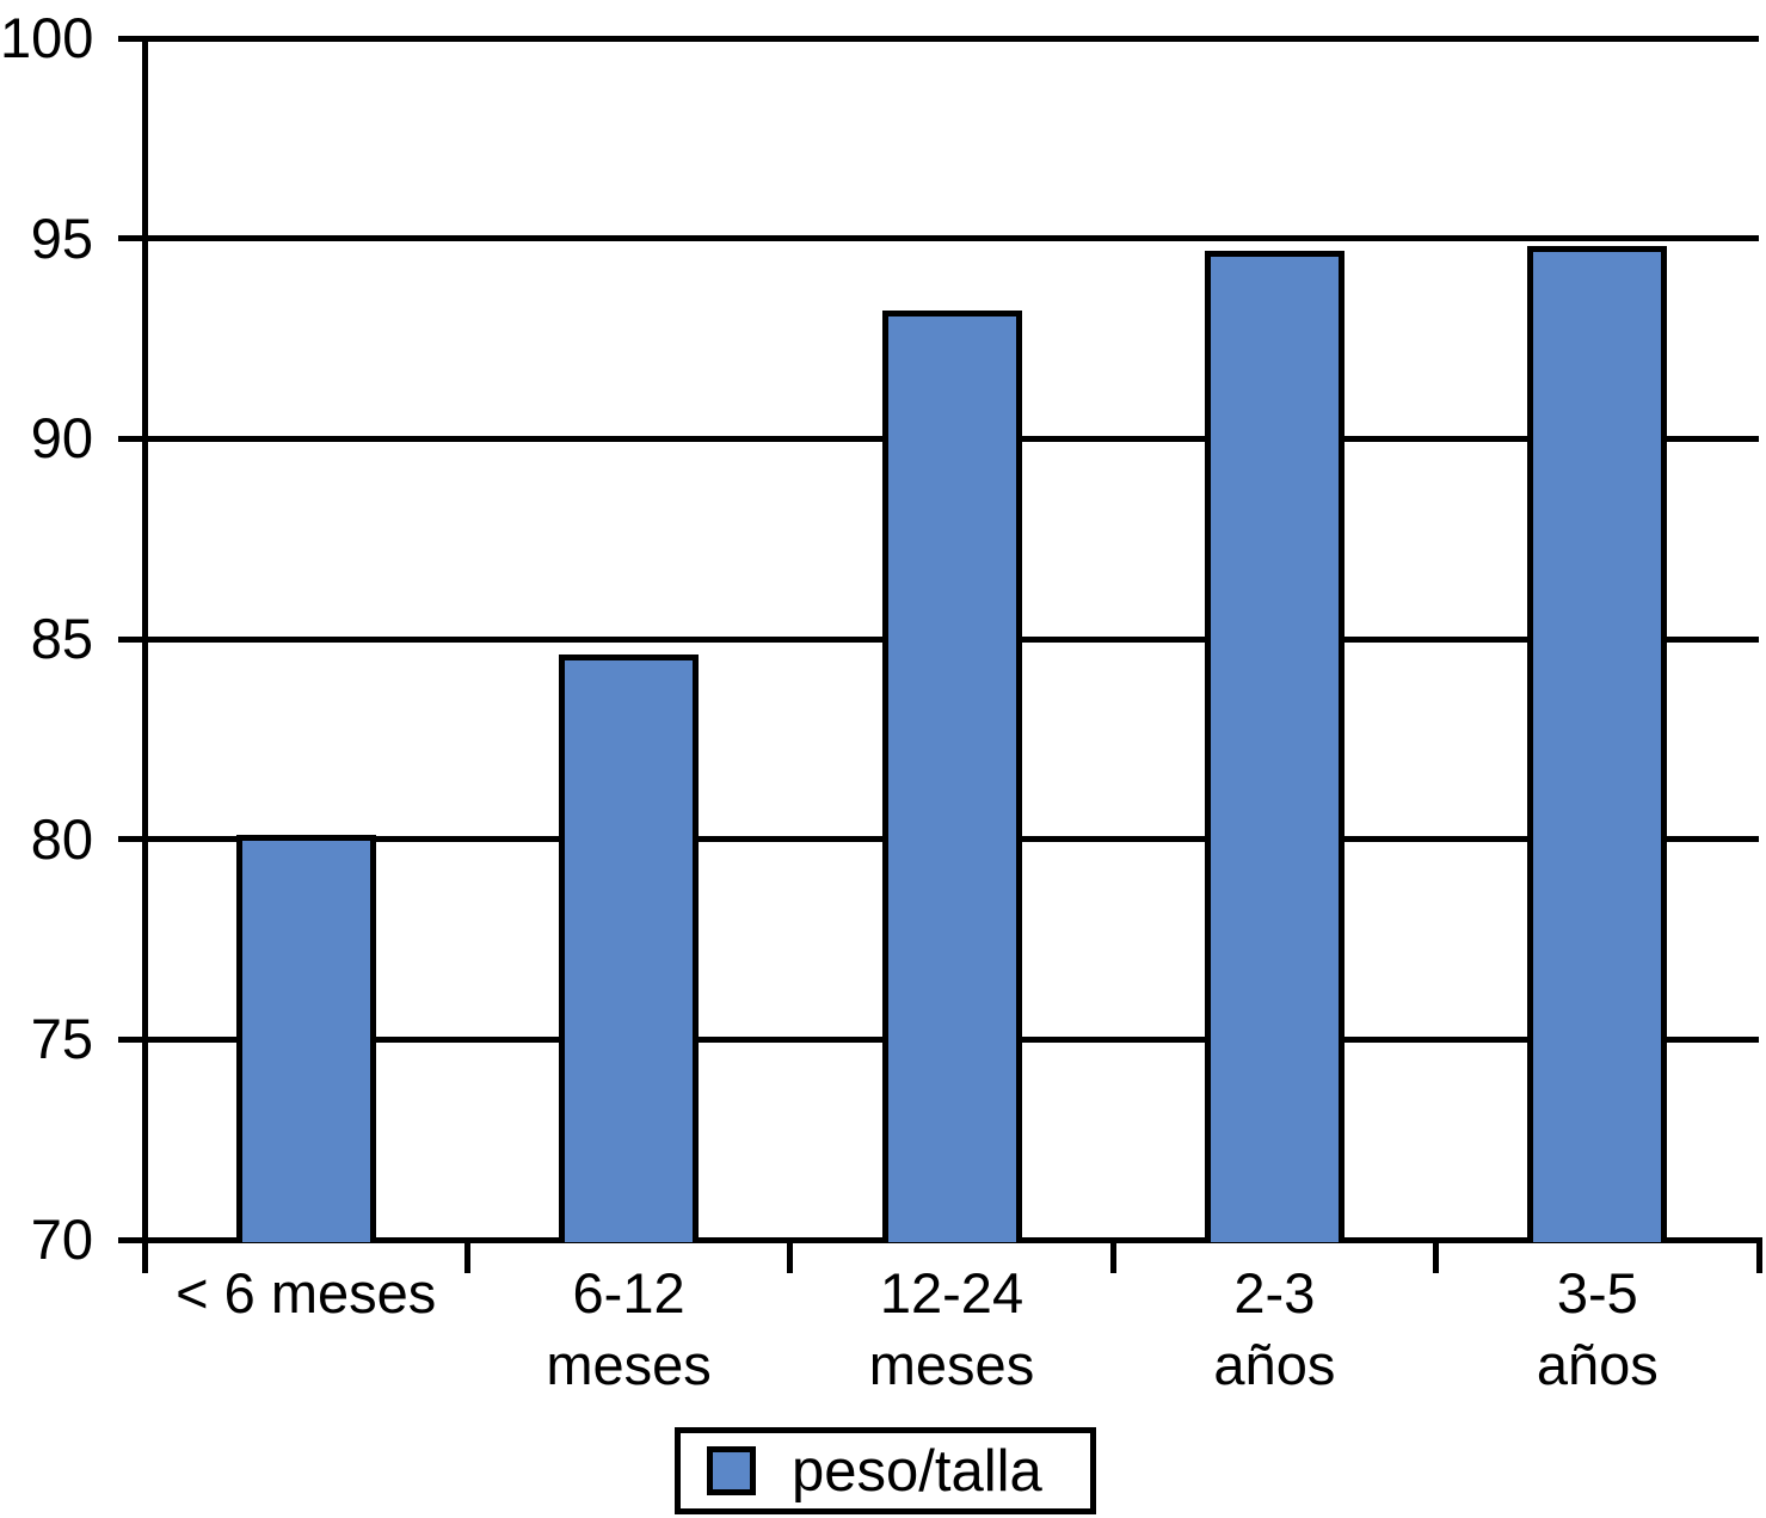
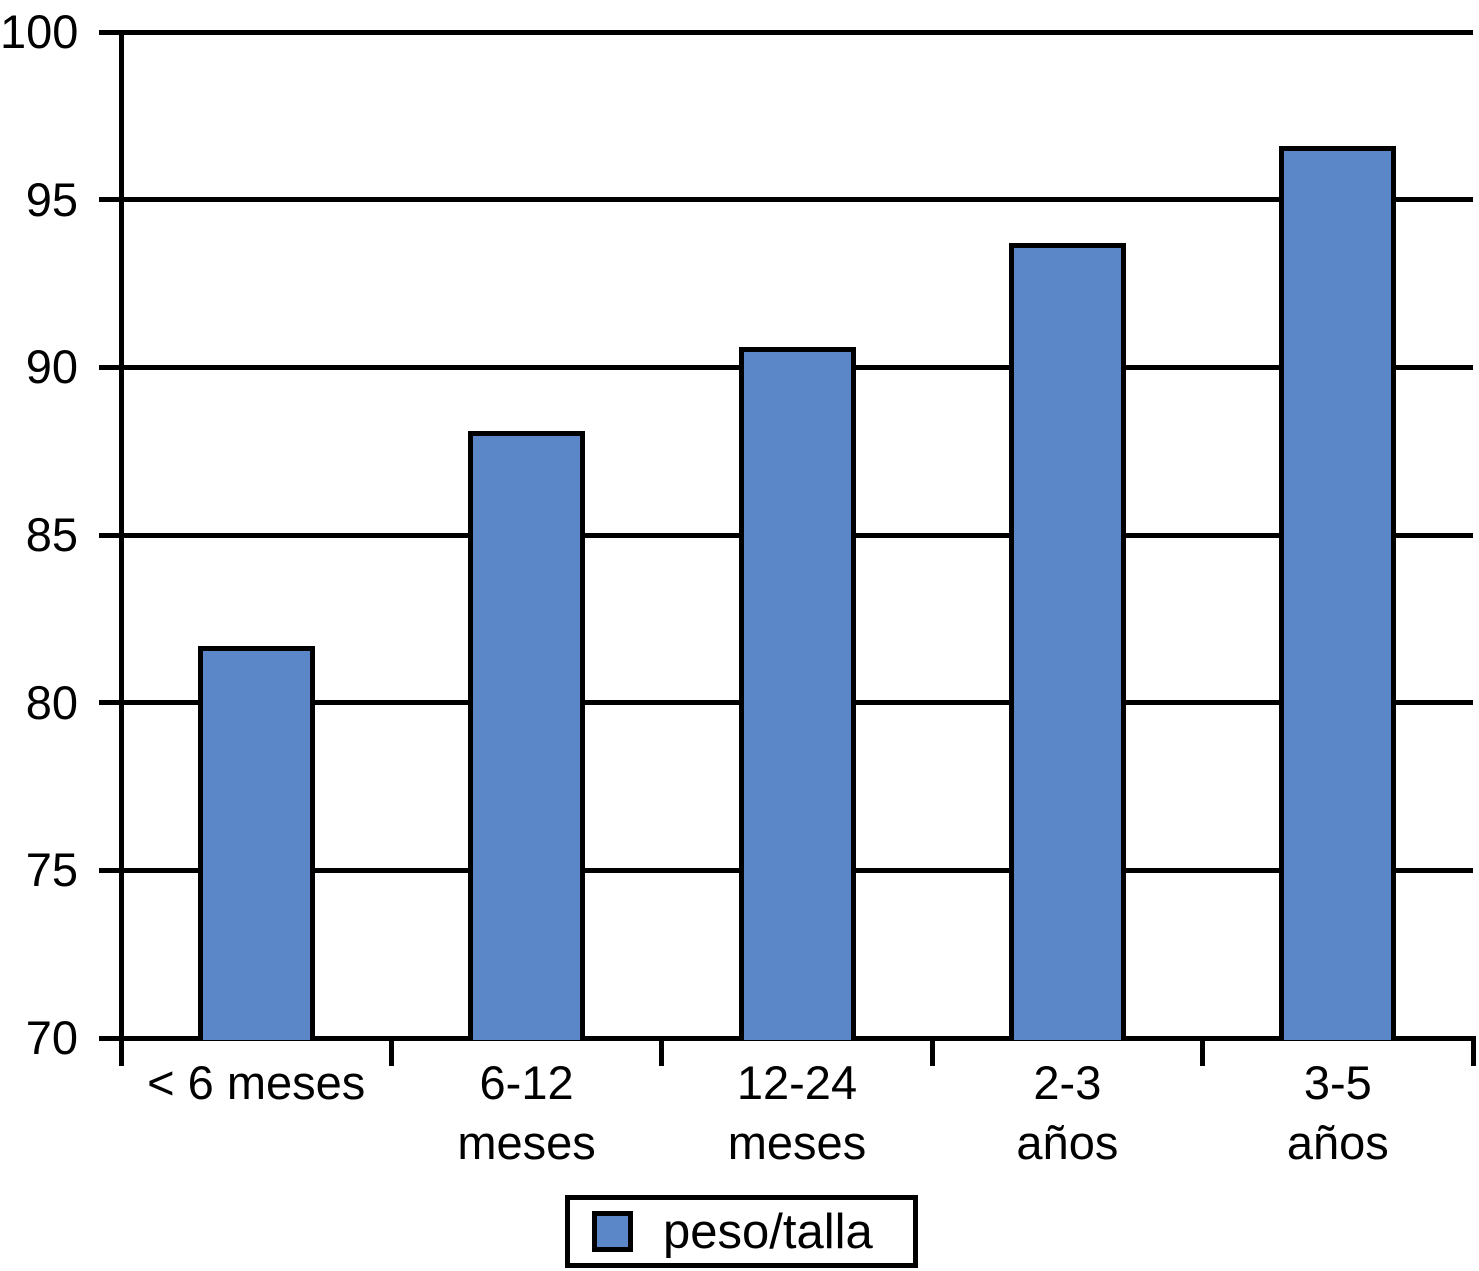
< 6 meses: 80.1 -> 81.7
6-12 meses: 84.6 -> 88.1
12-24 meses: 93.2 -> 90.6
2-3 años: 94.7 -> 93.7
3-5 años: 94.8 -> 96.6
